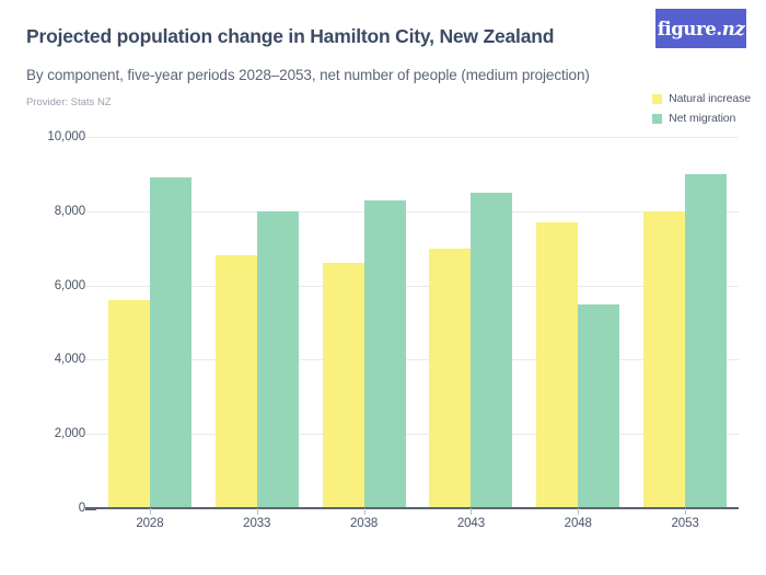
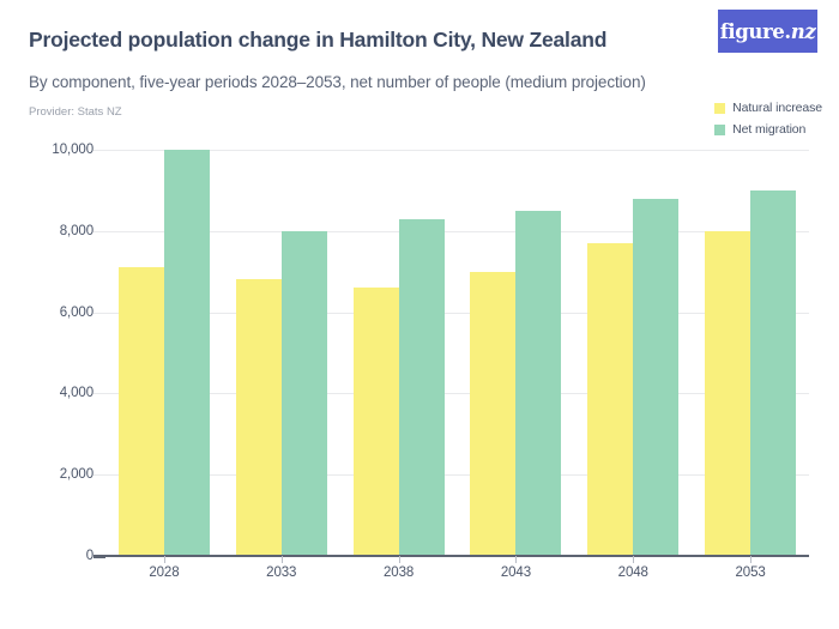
Natural increase/2028: 5600 -> 7100
Net migration/2028: 8900 -> 10000
Net migration/2048: 5500 -> 8800
